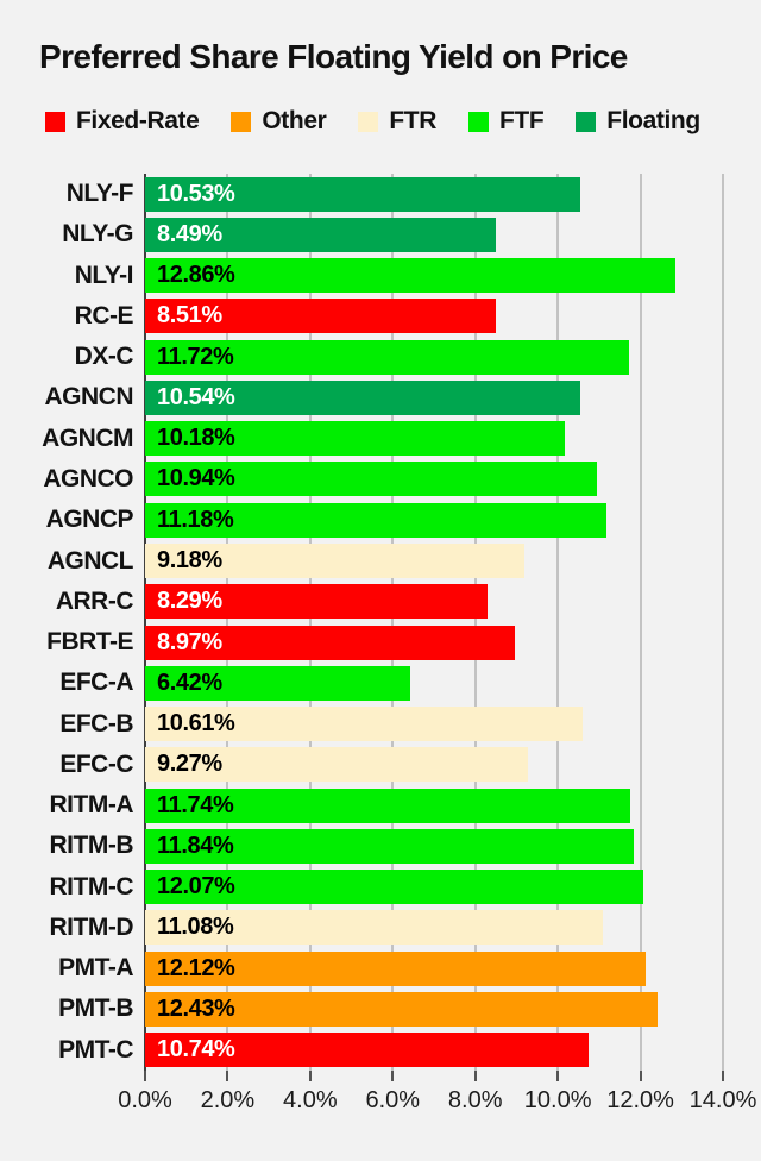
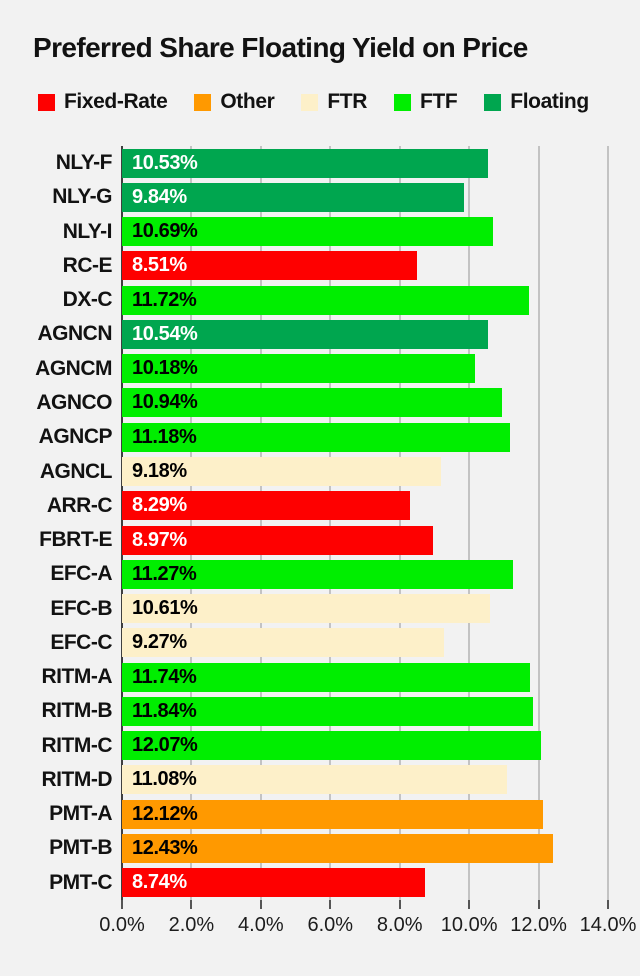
NLY-G: 8.49% -> 9.84%
NLY-I: 12.86% -> 10.69%
EFC-A: 6.42% -> 11.27%
PMT-C: 10.74% -> 8.74%
